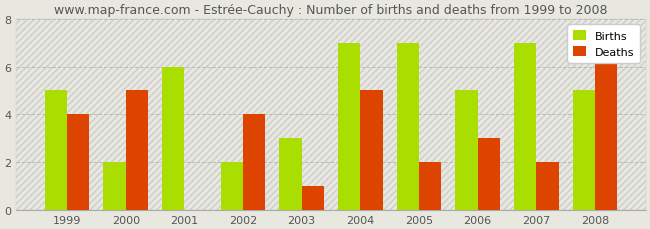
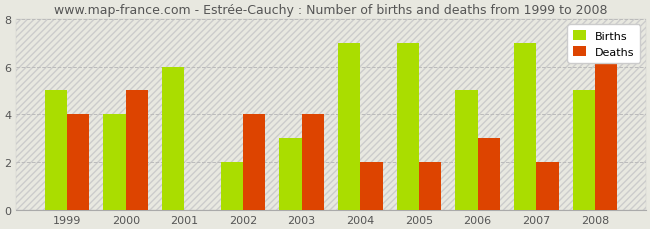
Births/2000: 2 -> 4
Deaths/2003: 1 -> 4
Deaths/2004: 5 -> 2
